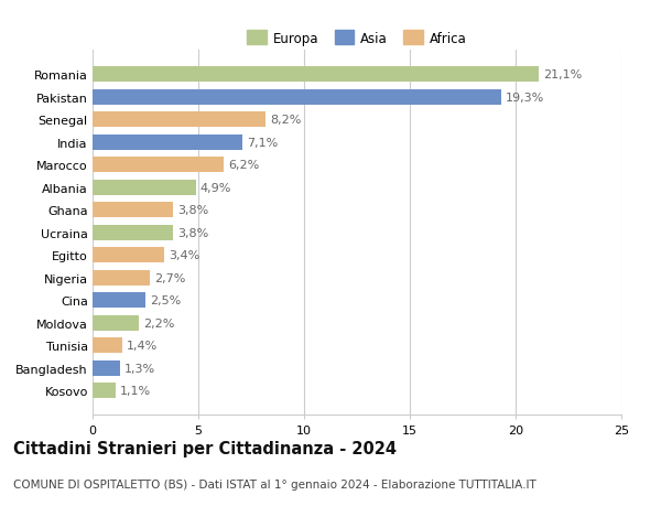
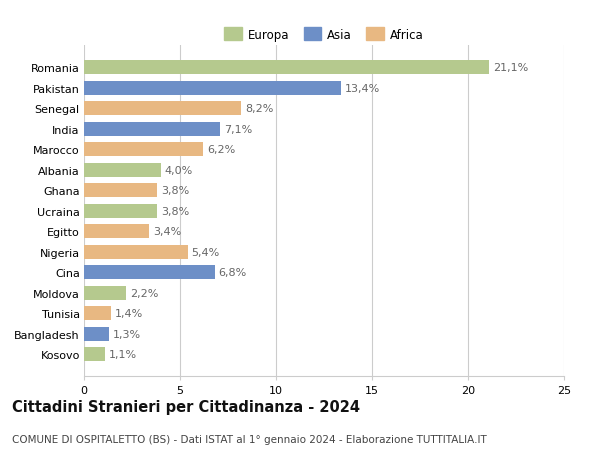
Pakistan: 19,3% -> 13,4%
Albania: 4,9% -> 4,0%
Nigeria: 2,7% -> 5,4%
Cina: 2,5% -> 6,8%
